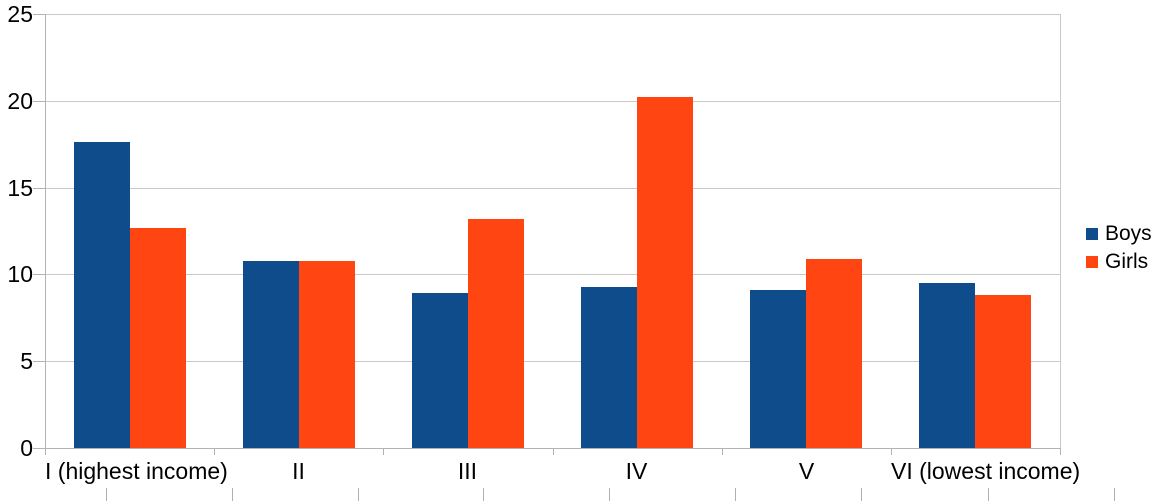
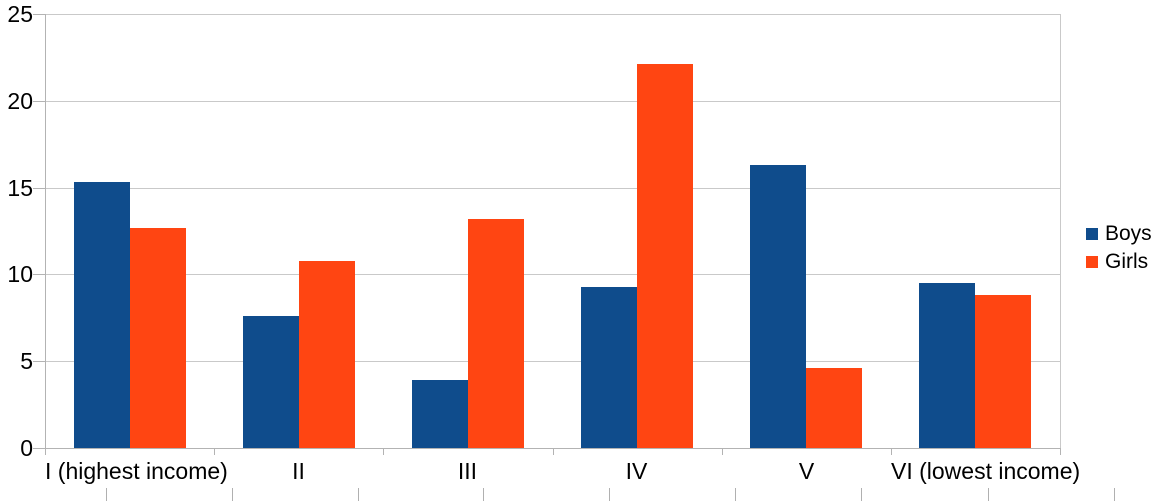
Boys/I (highest income): 17.6 -> 15.3
Boys/II: 10.8 -> 7.6
Boys/III: 8.9 -> 3.9
Girls/IV: 20.2 -> 22.1
Boys/V: 9.1 -> 16.3
Girls/V: 10.9 -> 4.6
